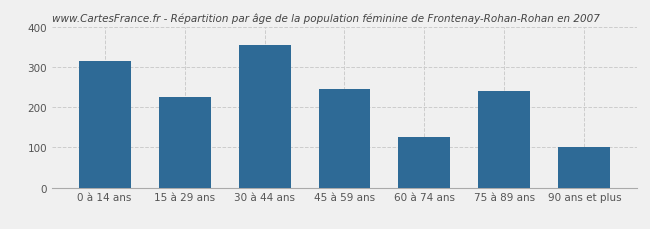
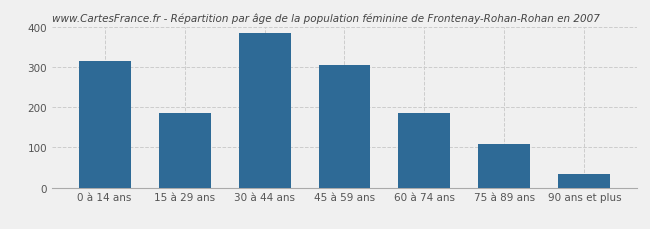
15 à 29 ans: 225 -> 186
30 à 44 ans: 355 -> 383
45 à 59 ans: 245 -> 304
60 à 74 ans: 125 -> 185
75 à 89 ans: 240 -> 108
90 ans et plus: 100 -> 33
